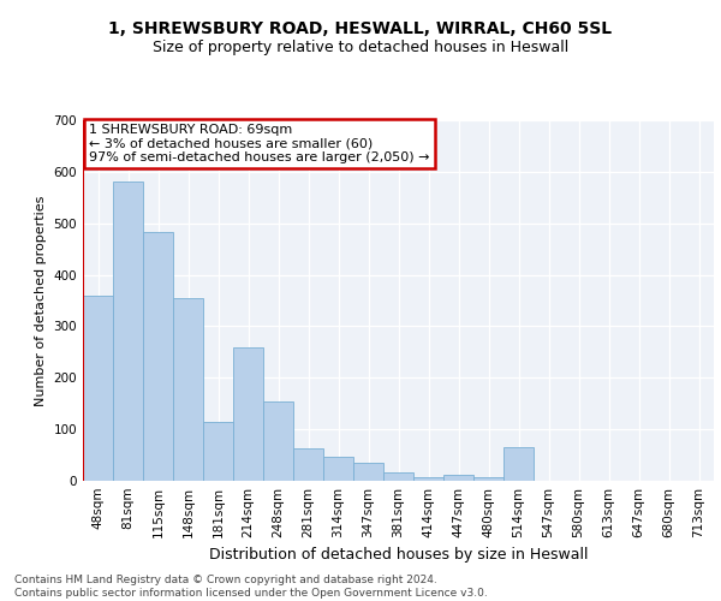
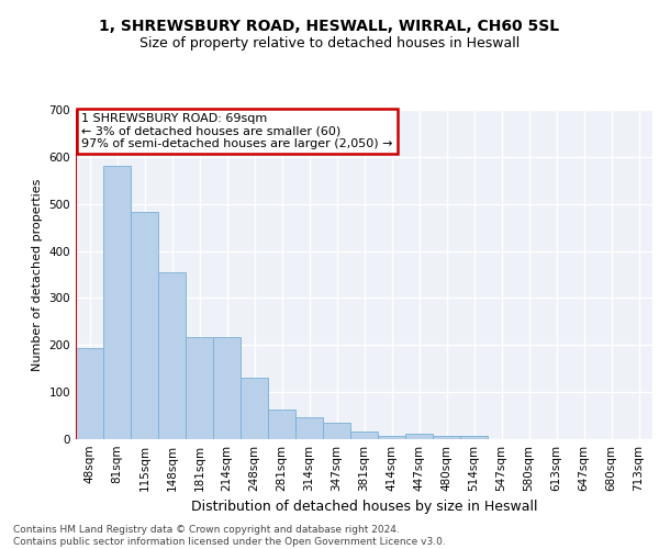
48sqm: 360 -> 193
181sqm: 115 -> 217
214sqm: 260 -> 217
248sqm: 155 -> 130
514sqm: 65 -> 8
